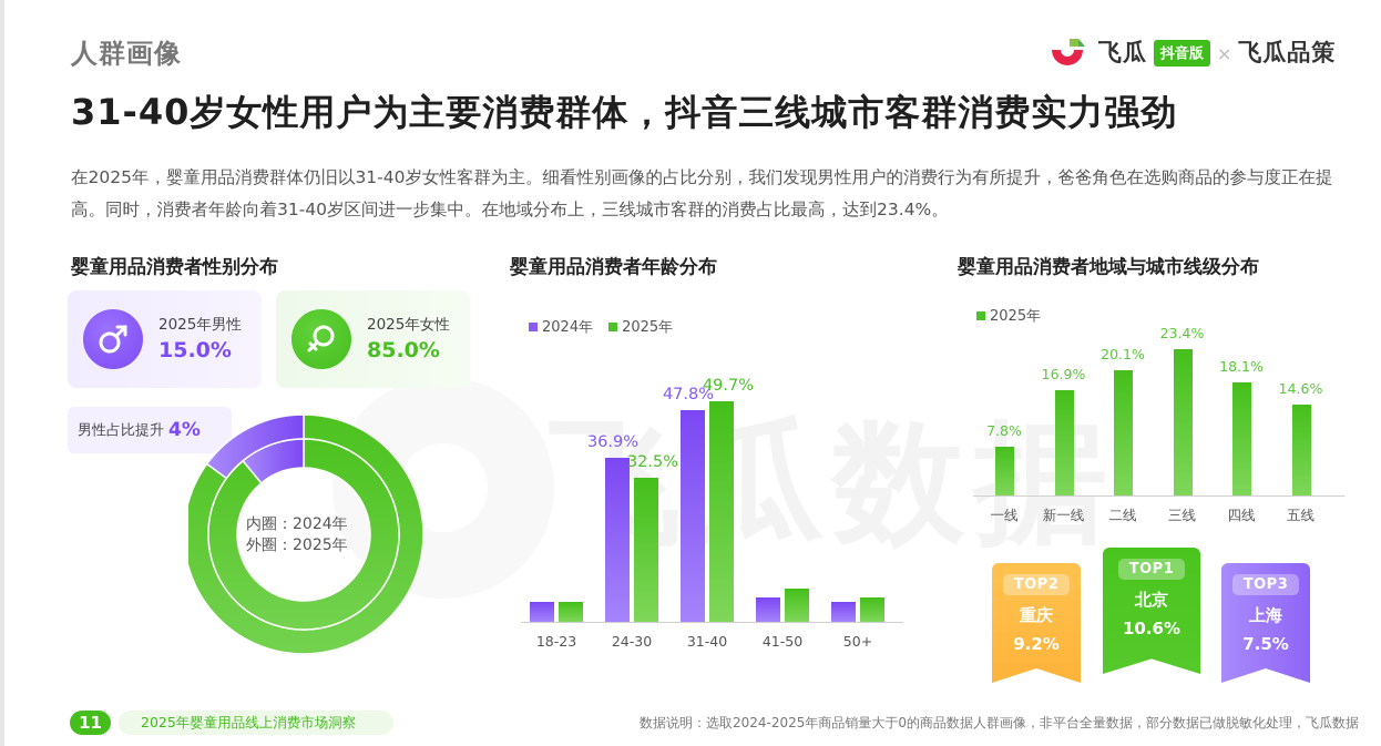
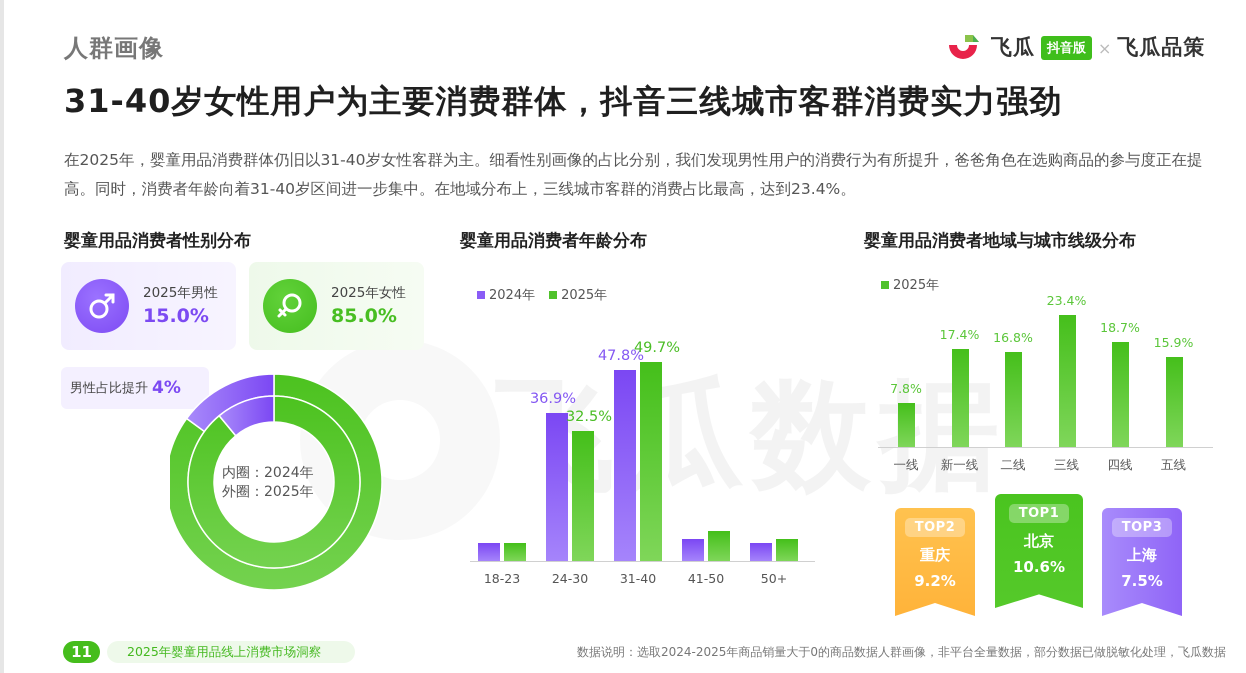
婴童用品消费者地域与城市线级分布/新一线: 16.9% -> 17.4%
婴童用品消费者地域与城市线级分布/二线: 20.1% -> 16.8%
婴童用品消费者地域与城市线级分布/四线: 18.1% -> 18.7%
婴童用品消费者地域与城市线级分布/五线: 14.6% -> 15.9%
